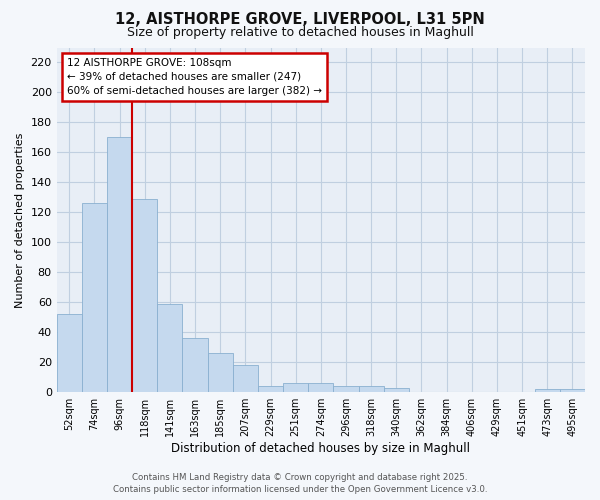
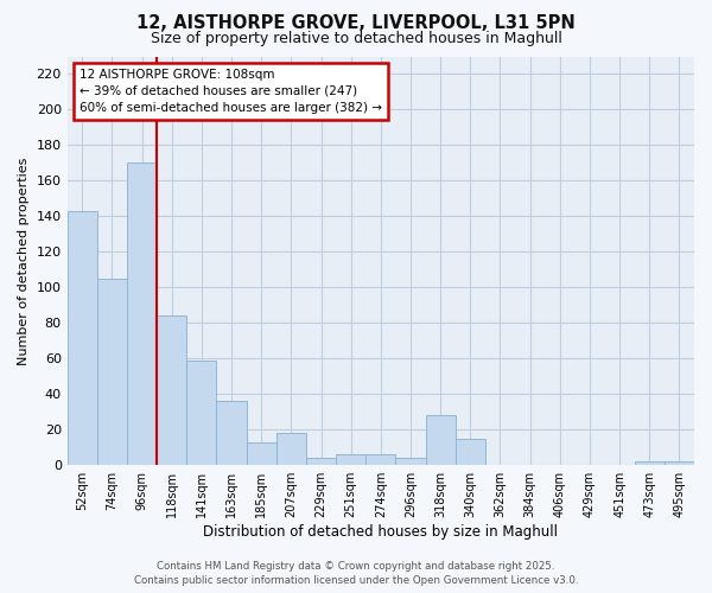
52sqm: 52 -> 143
74sqm: 126 -> 105
118sqm: 129 -> 84
185sqm: 26 -> 13
318sqm: 4 -> 28
340sqm: 3 -> 15
